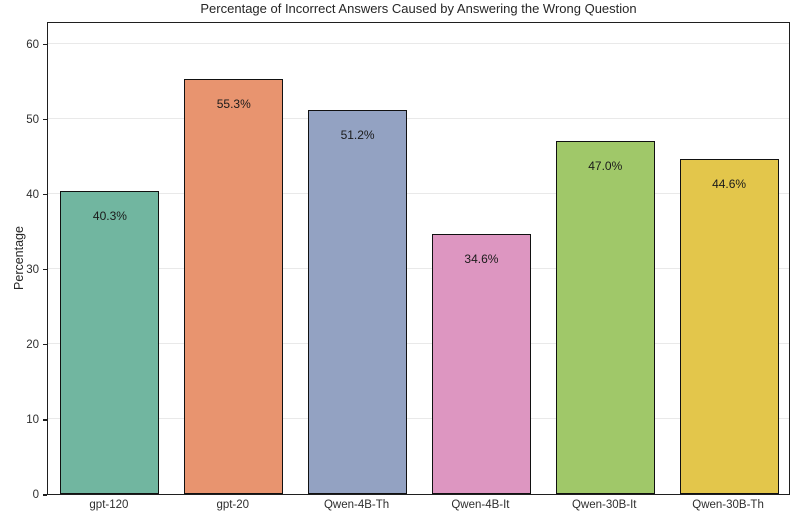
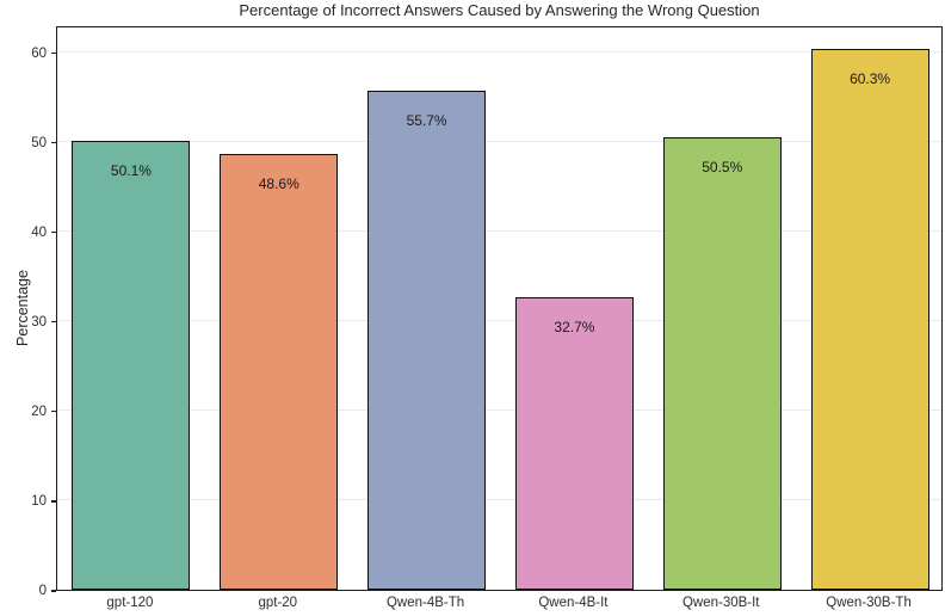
gpt-120: 40.3% -> 50.1%
gpt-20: 55.3% -> 48.6%
Qwen-4B-Th: 51.2% -> 55.7%
Qwen-4B-It: 34.6% -> 32.7%
Qwen-30B-It: 47.0% -> 50.5%
Qwen-30B-Th: 44.6% -> 60.3%
